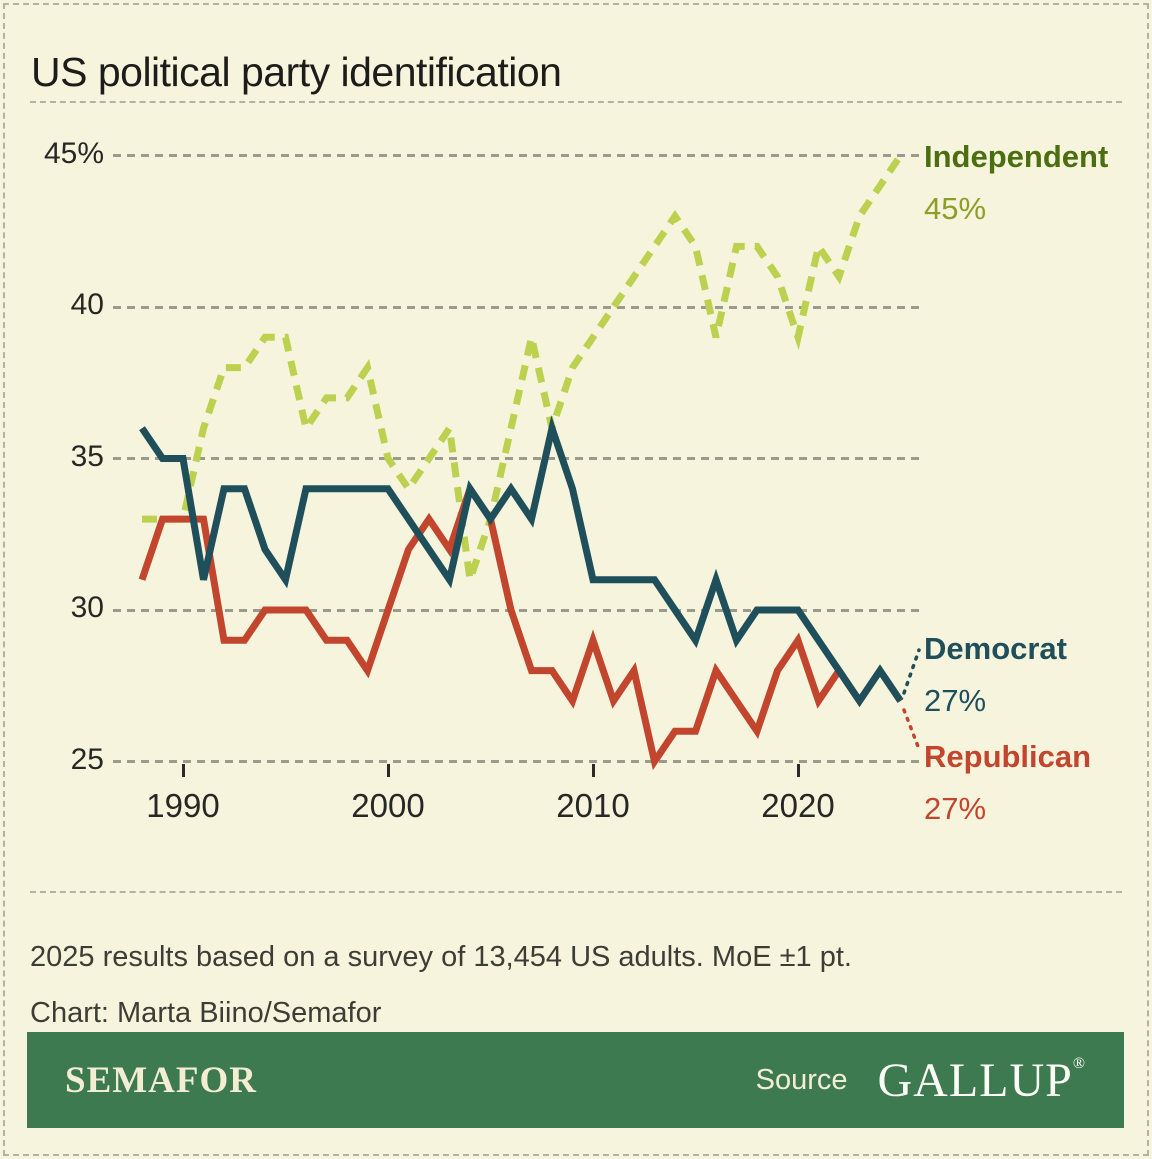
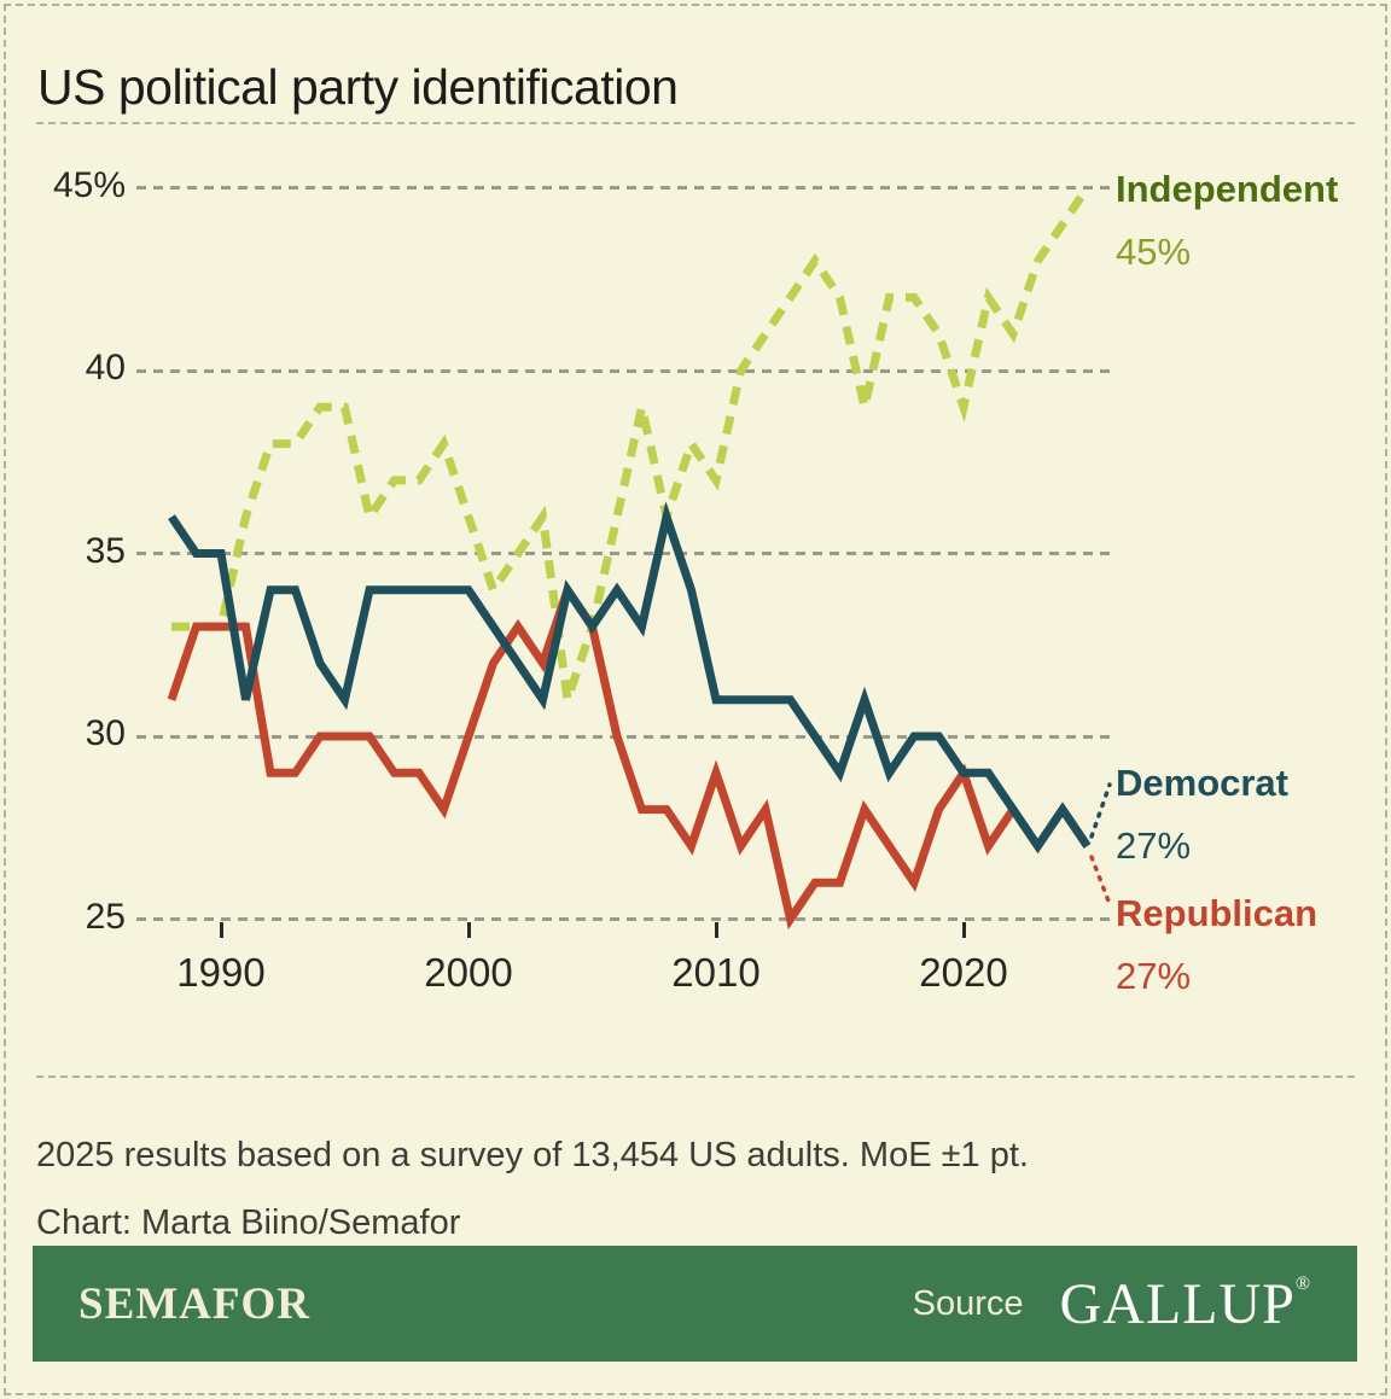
Independent/2000: 35% -> 36%
Independent/2010: 39% -> 37%
Democrat/2020: 30% -> 29%
